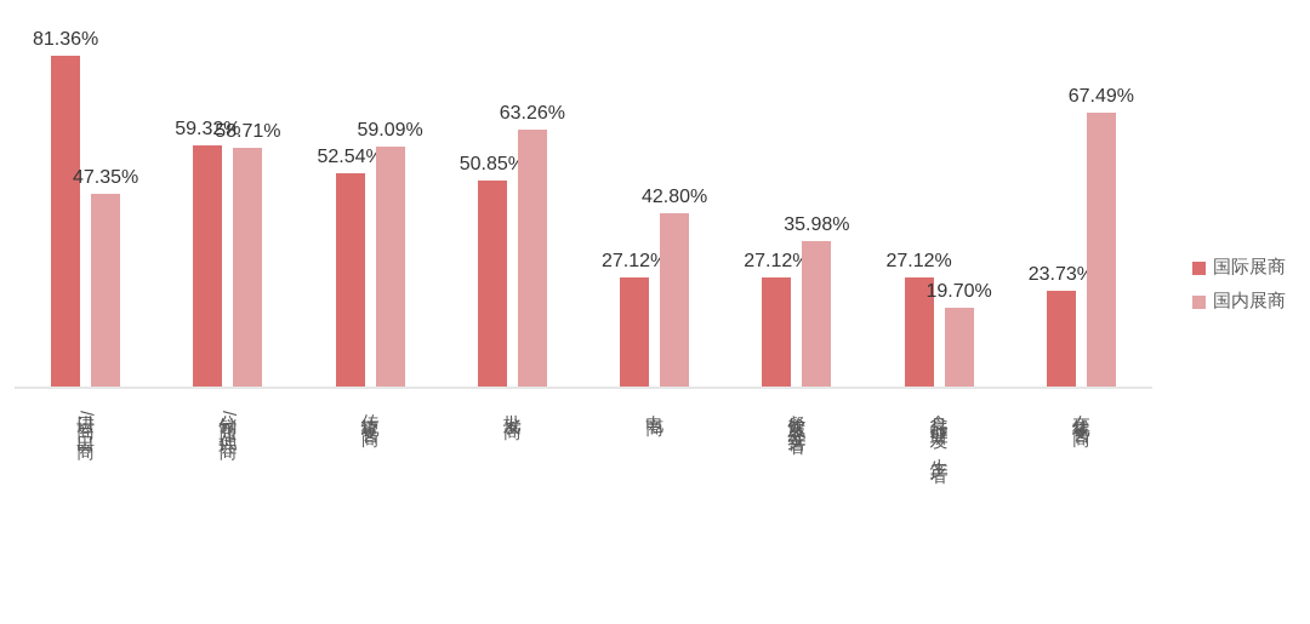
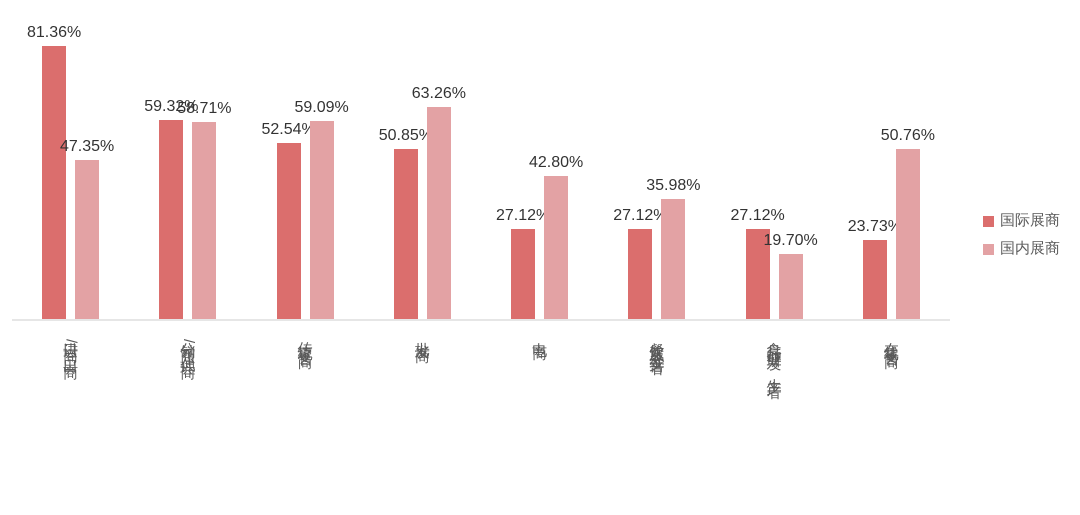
国内展商/在线零售商: 67.49% -> 50.76%
